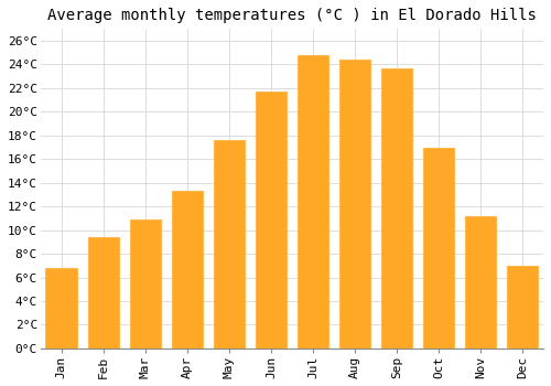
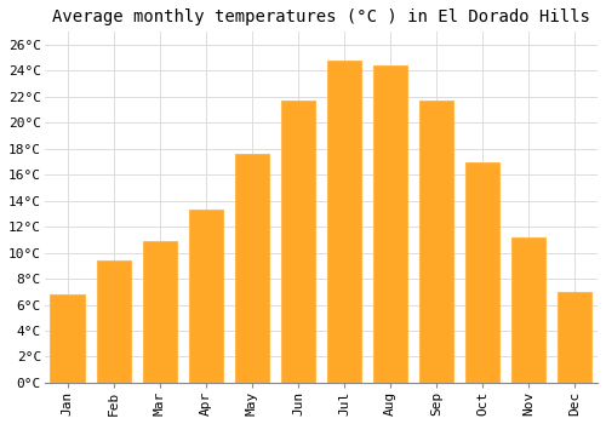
Sep: 23.7°C -> 21.7°C
